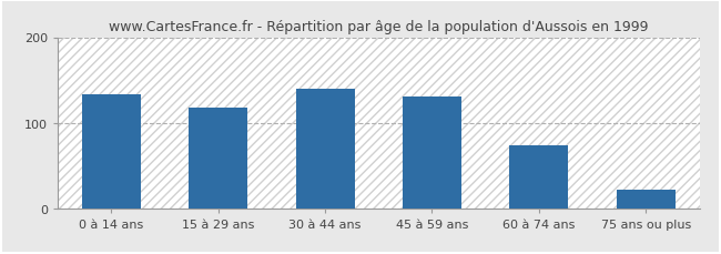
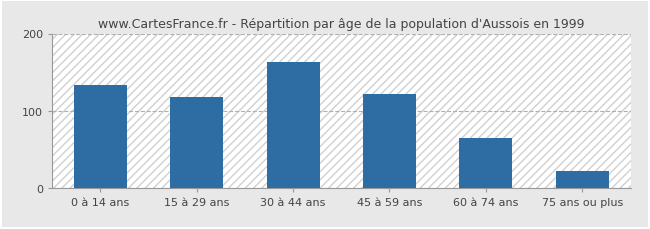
30 à 44 ans: 140 -> 163
45 à 59 ans: 130 -> 121
60 à 74 ans: 74 -> 65
